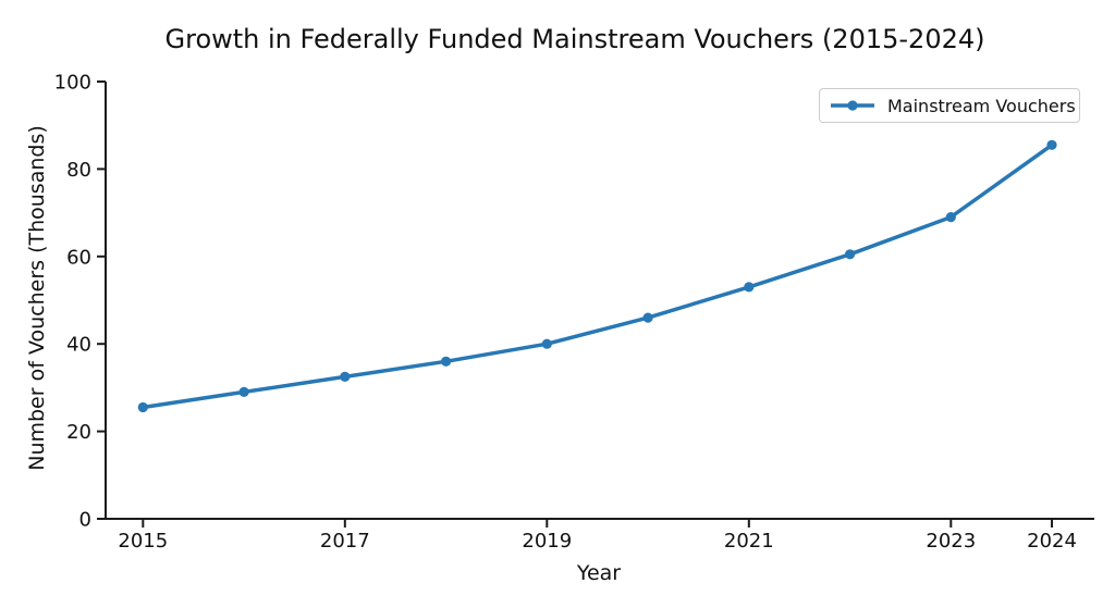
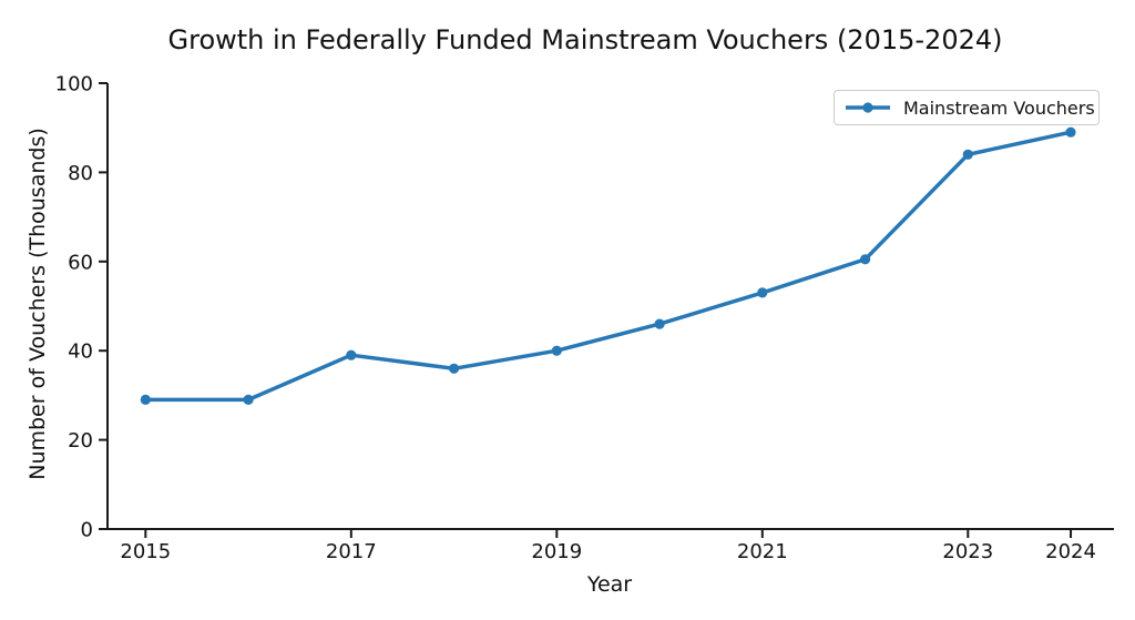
2015: 26 -> 29
2017: 32 -> 39
2023: 69 -> 84
2024: 86 -> 89
